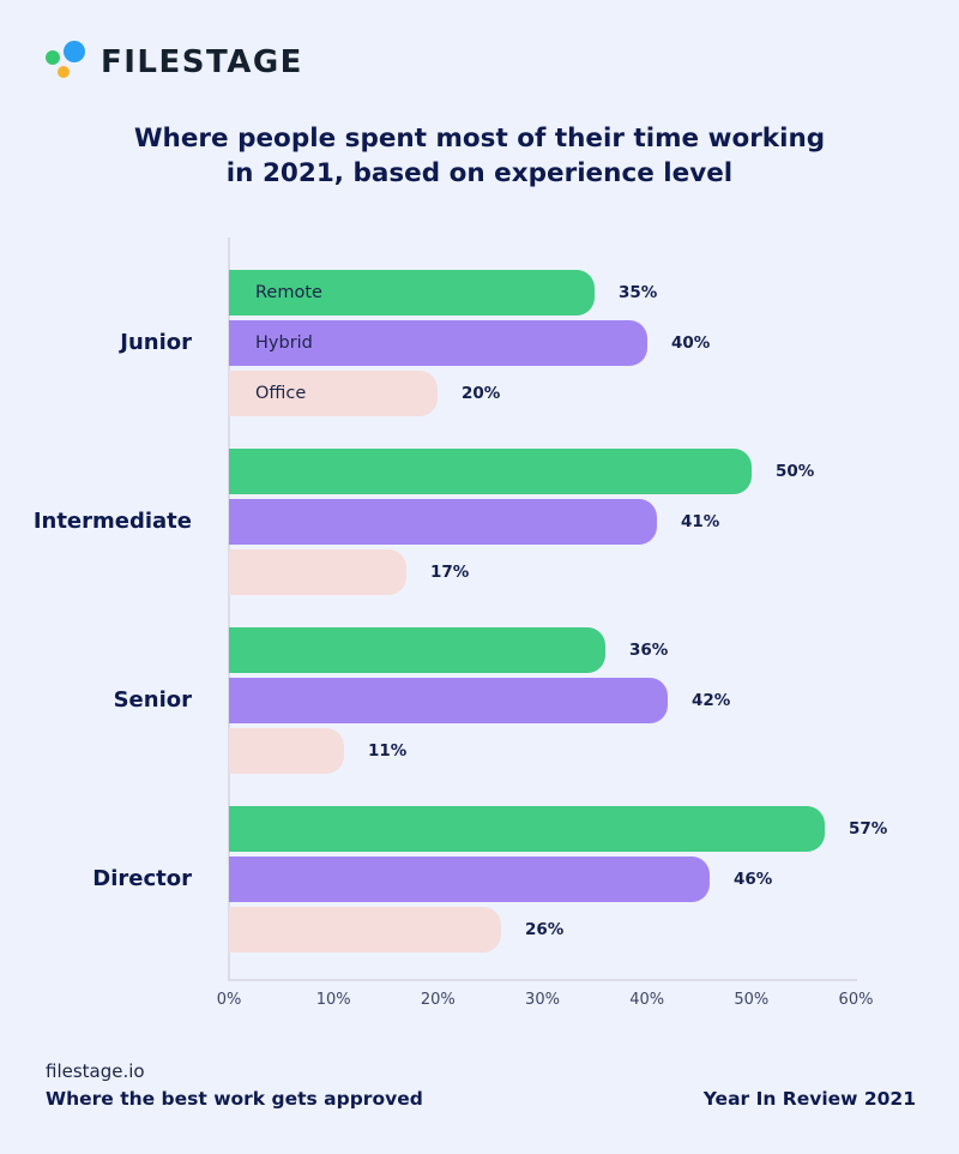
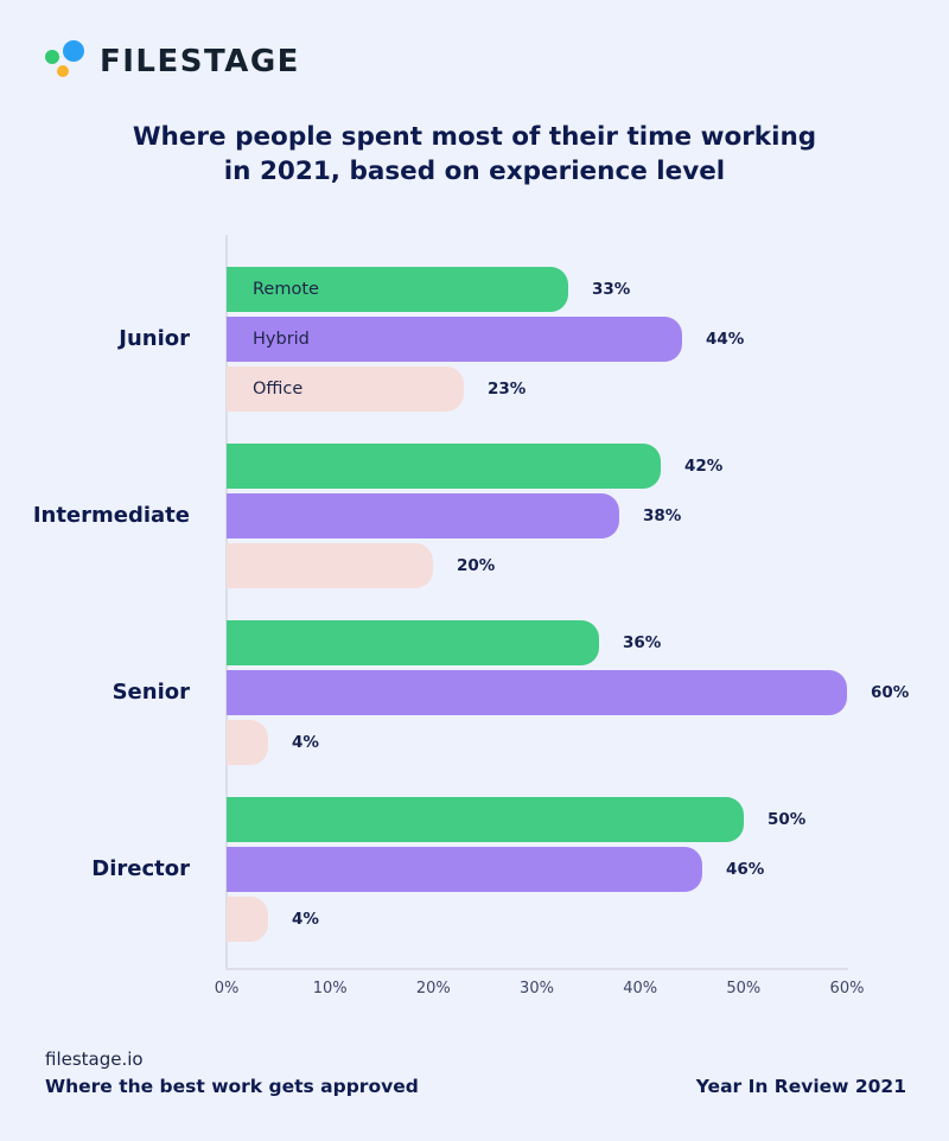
Remote/Junior: 35% -> 33%
Hybrid/Junior: 40% -> 44%
Office/Junior: 20% -> 23%
Remote/Intermediate: 50% -> 42%
Hybrid/Intermediate: 41% -> 38%
Office/Intermediate: 17% -> 20%
Hybrid/Senior: 42% -> 60%
Office/Senior: 11% -> 4%
Remote/Director: 57% -> 50%
Office/Director: 26% -> 4%
